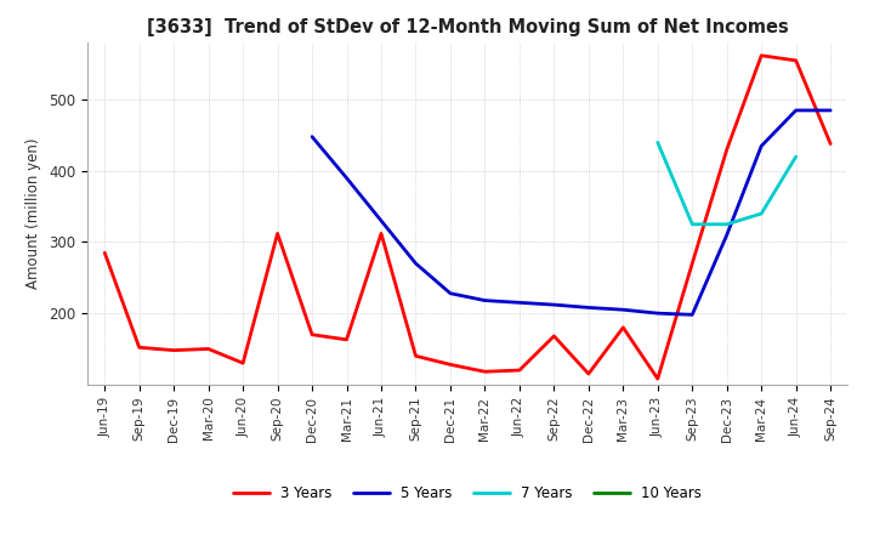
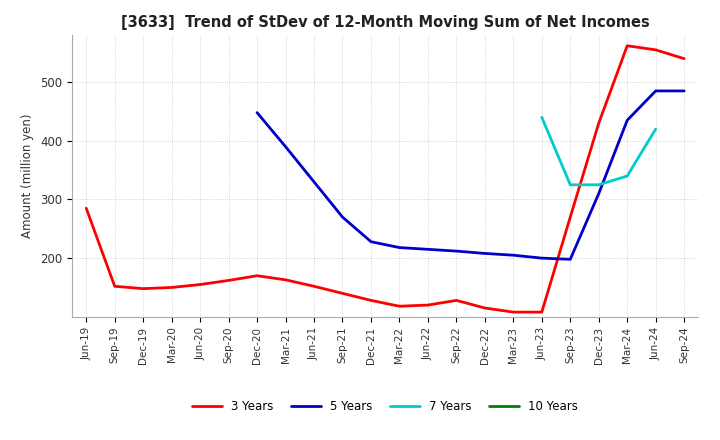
3 Years/Jun-20: 130 -> 155
3 Years/Sep-20: 312 -> 162
3 Years/Jun-21: 312 -> 152
3 Years/Sep-22: 168 -> 128
3 Years/Mar-23: 180 -> 108
3 Years/Sep-24: 438 -> 540
